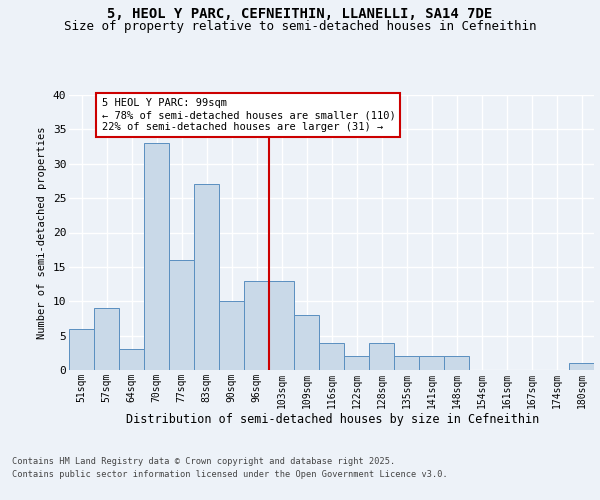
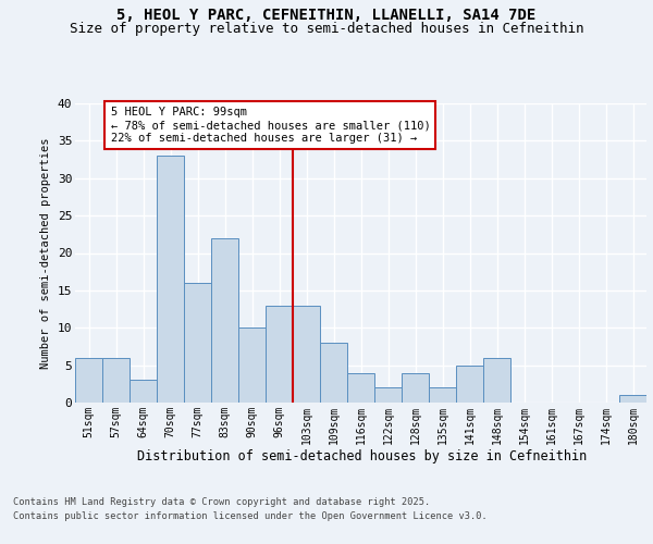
57sqm: 9 -> 6
83sqm: 27 -> 22
141sqm: 2 -> 5
148sqm: 2 -> 6
